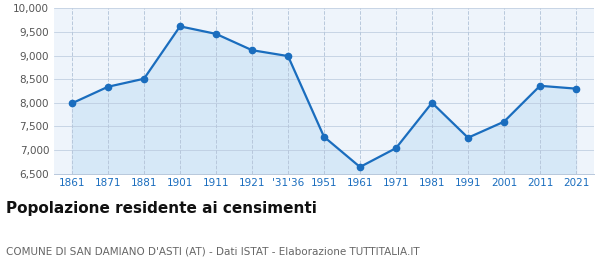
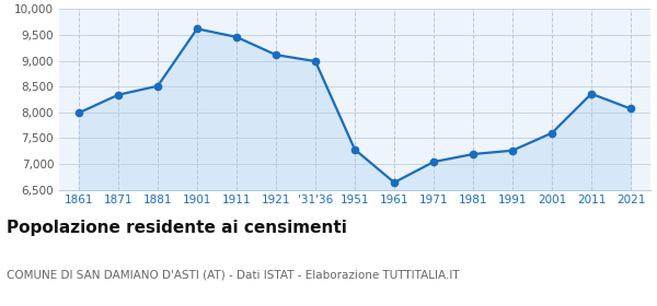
1981: 8,000 -> 7,190
2021: 8,300 -> 8,070
